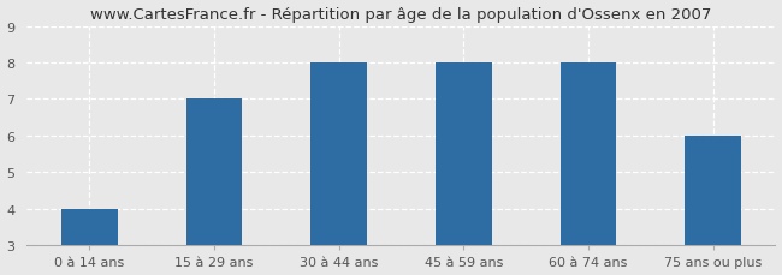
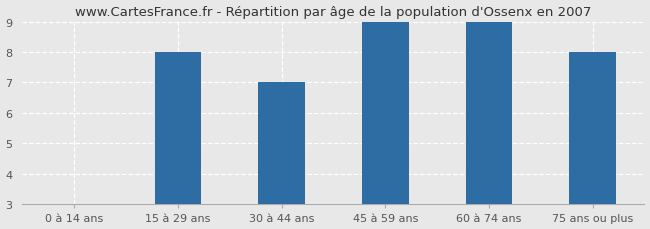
0 à 14 ans: 4 -> 3
15 à 29 ans: 7 -> 8
30 à 44 ans: 8 -> 7
45 à 59 ans: 8 -> 9
60 à 74 ans: 8 -> 9
75 ans ou plus: 6 -> 8
